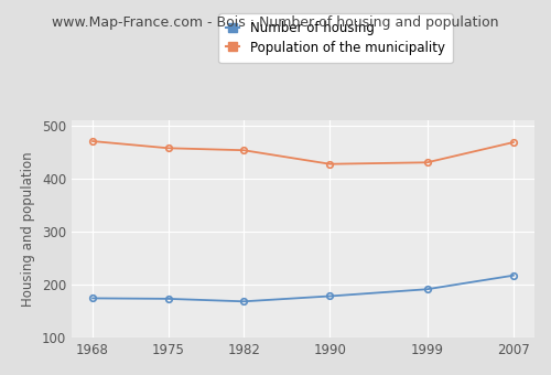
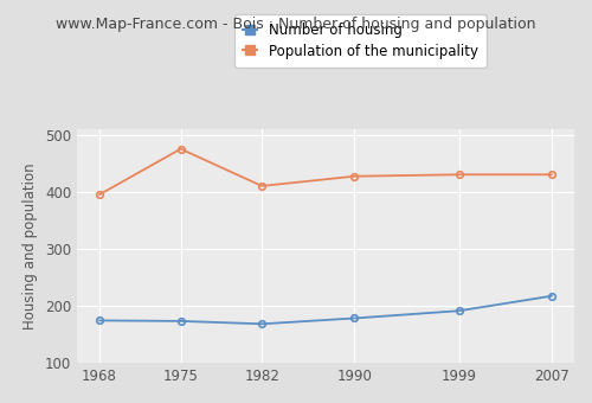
Population of the municipality/1968: 470 -> 395
Population of the municipality/1975: 457 -> 475
Population of the municipality/1982: 453 -> 410
Population of the municipality/2007: 468 -> 430
